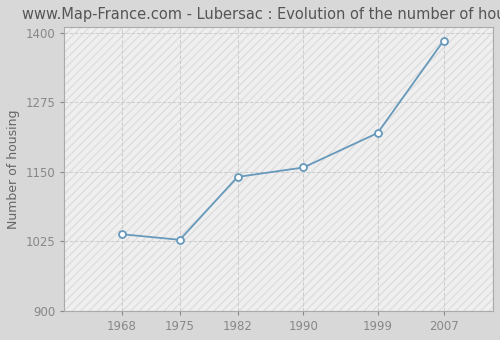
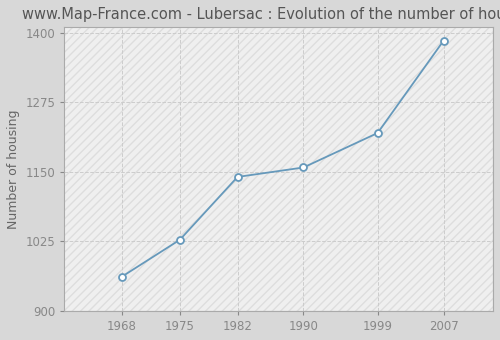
1968: 1038 -> 962
